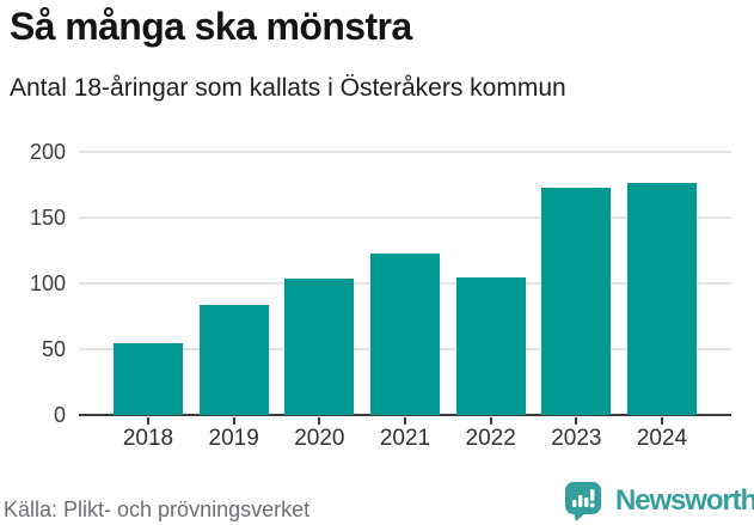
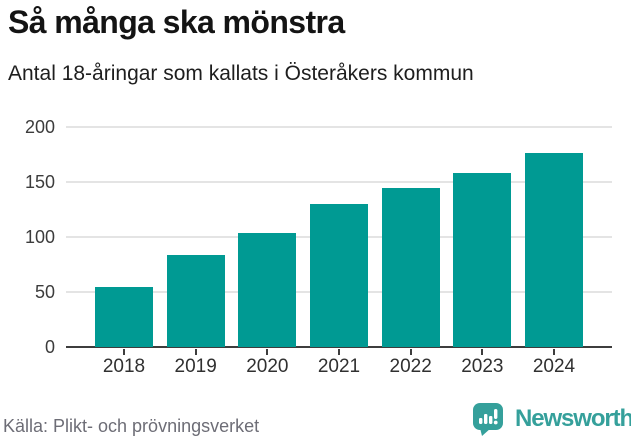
2021: 123 -> 130
2022: 105 -> 145
2023: 173 -> 158
